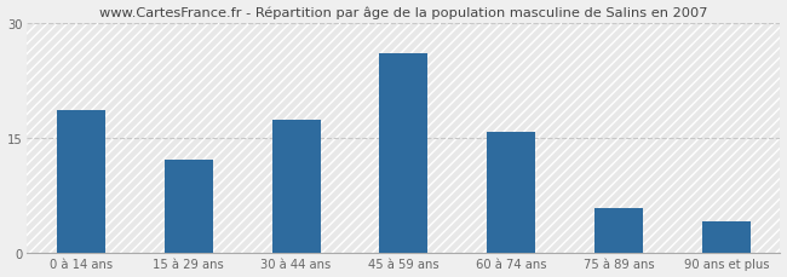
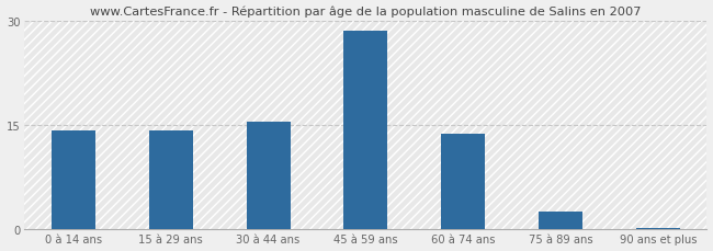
0 à 14 ans: 18.6 -> 14.2
15 à 29 ans: 12.2 -> 14.2
30 à 44 ans: 17.4 -> 15.5
45 à 59 ans: 26.0 -> 28.5
60 à 74 ans: 15.8 -> 13.8
75 à 89 ans: 5.8 -> 2.5
90 ans et plus: 4.2 -> 0.1
